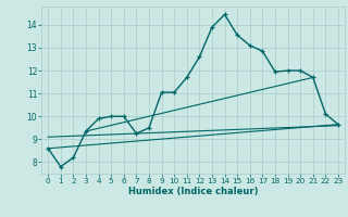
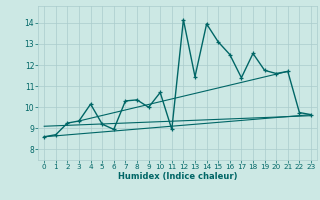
1: 7.80 -> 8.70
2: 8.20 -> 9.25
4: 9.90 -> 10.15
5: 10.00 -> 9.20
6: 10.00 -> 8.95
7: 9.25 -> 10.30
8: 9.50 -> 10.35
9: 11.05 -> 10.00
10: 11.05 -> 10.70
11: 11.70 -> 8.95
12: 12.60 -> 14.15
13: 13.90 -> 11.45
14: 14.45 -> 13.95
15: 13.55 -> 13.10
16: 13.10 -> 12.50
17: 12.85 -> 11.40
18: 11.95 -> 12.55
19: 12.00 -> 11.75
20: 12.00 -> 11.60
22: 10.10 -> 9.75
